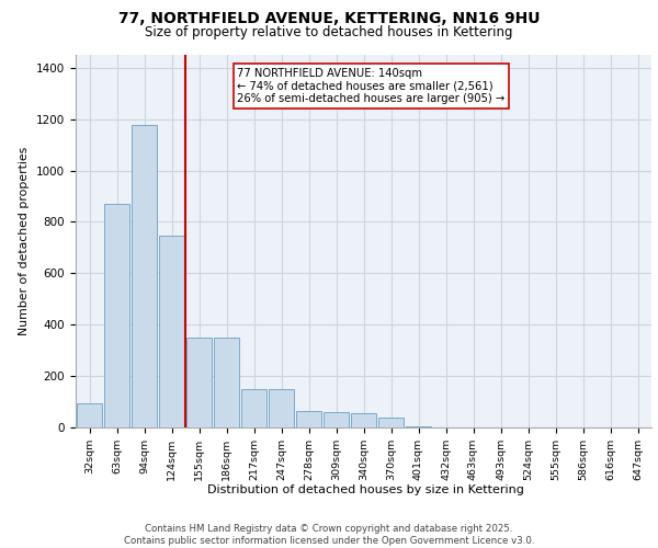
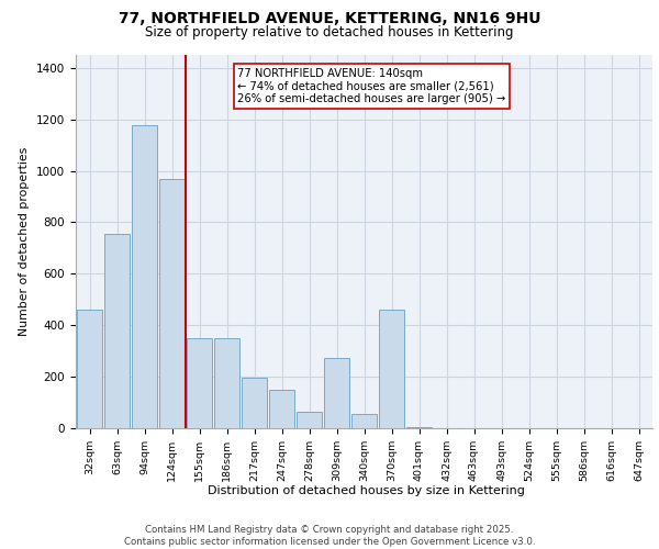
32sqm: 95 -> 460
63sqm: 870 -> 755
124sqm: 745 -> 970
217sqm: 150 -> 195
309sqm: 60 -> 275
370sqm: 40 -> 460
